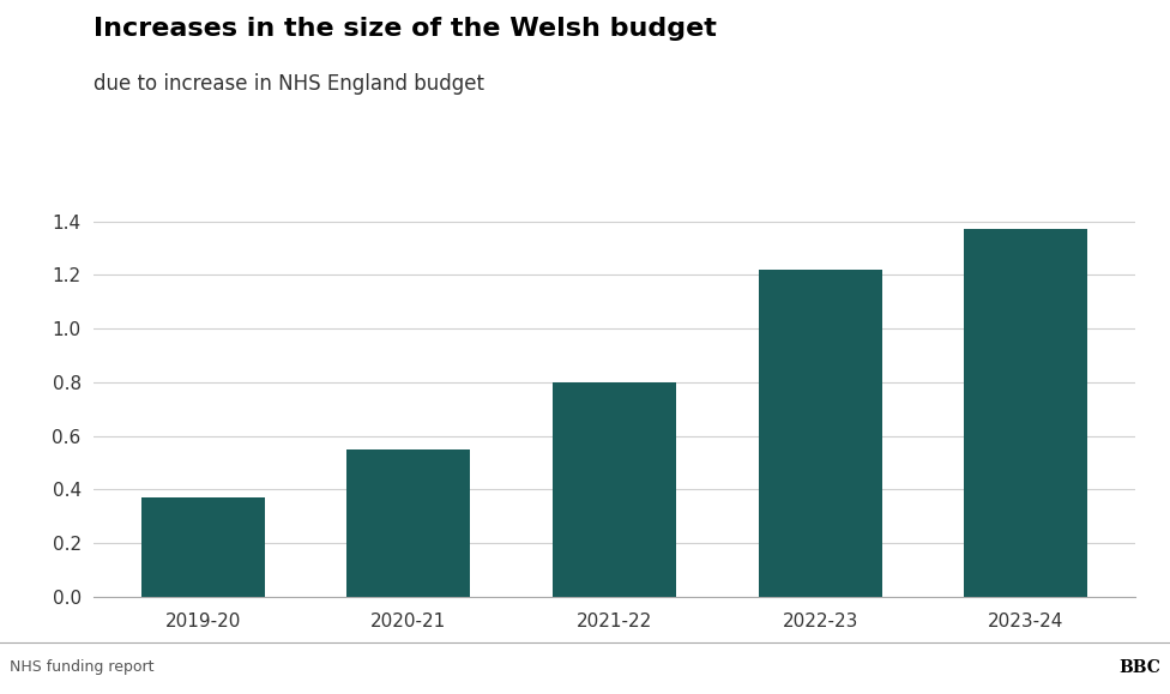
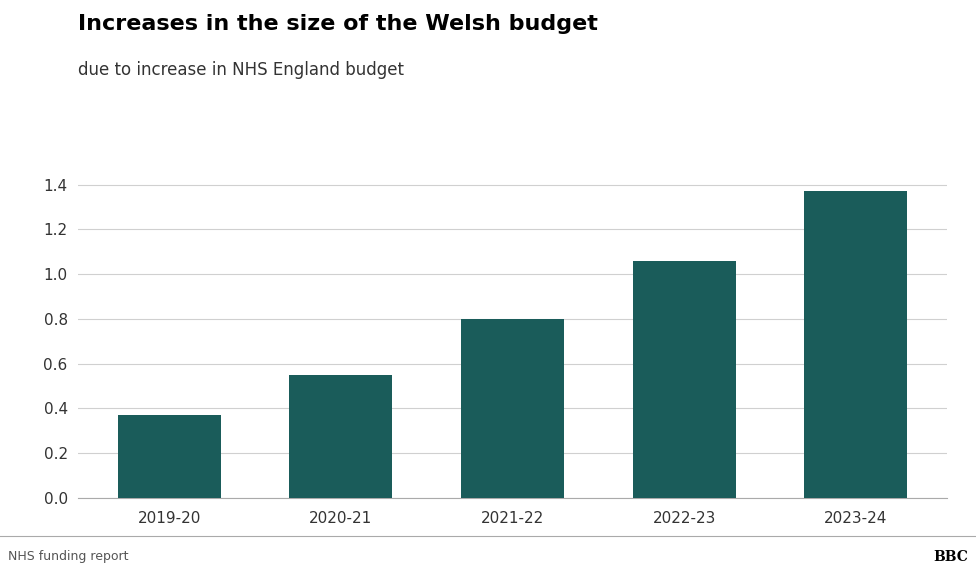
2022-23: 1.22 -> 1.06
